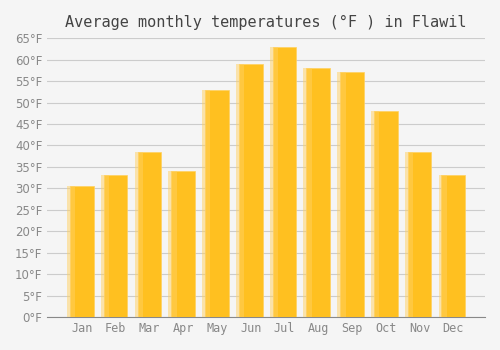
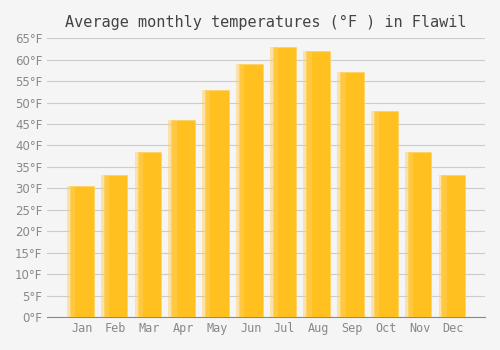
Apr: 34.0°F -> 46.0°F
Aug: 58.0°F -> 62.0°F
